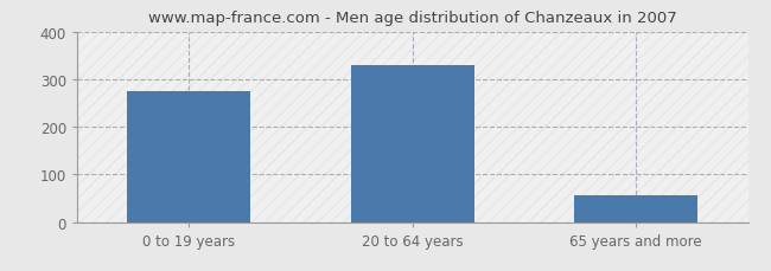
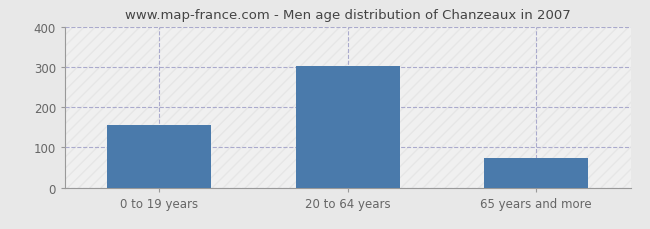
0 to 19 years: 275 -> 155
20 to 64 years: 330 -> 303
65 years and more: 55 -> 73
